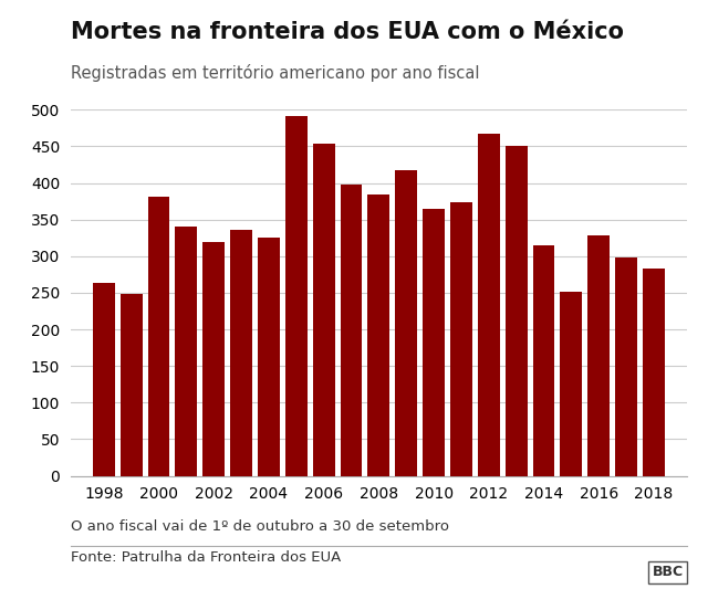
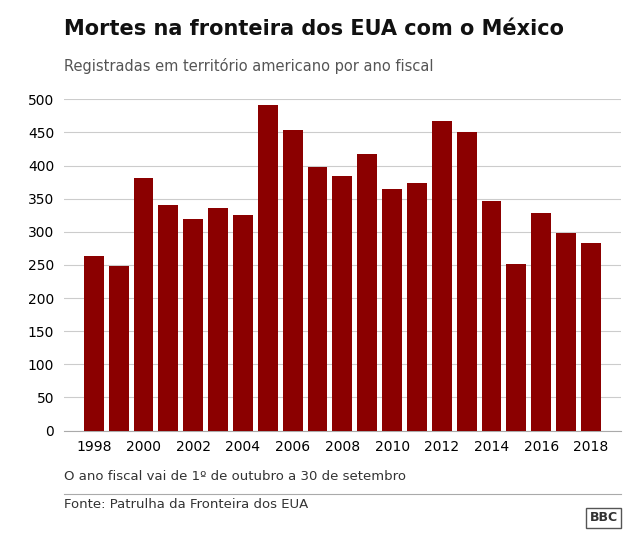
2014: 315 -> 346
